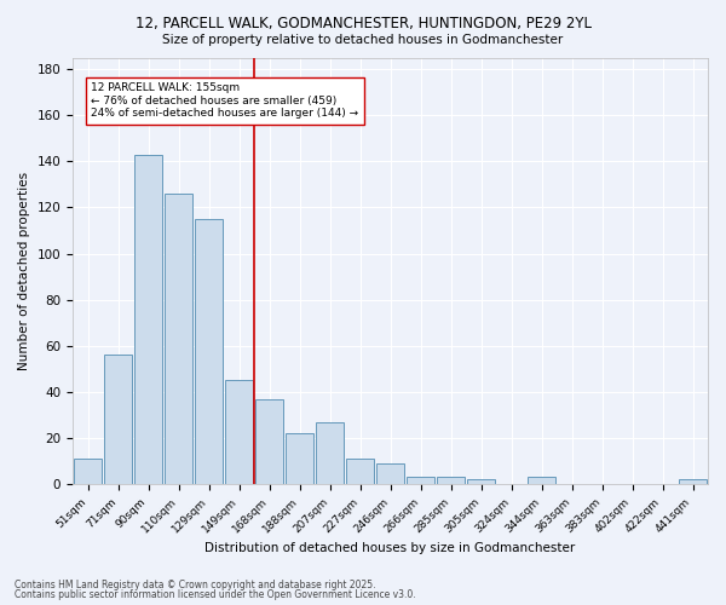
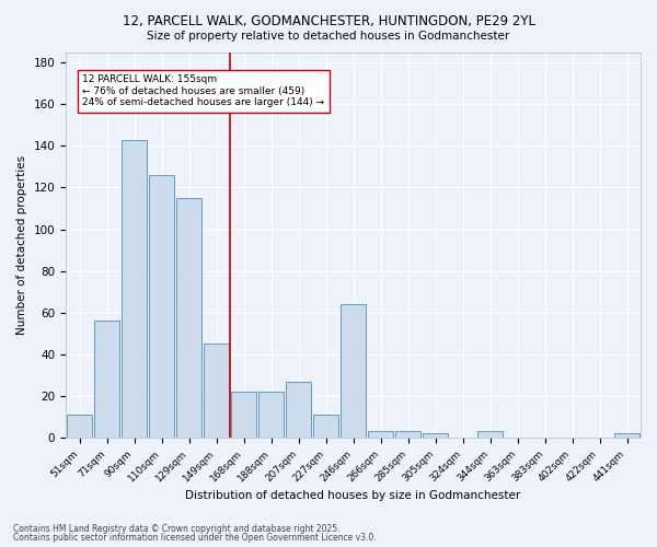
168sqm: 37 -> 22
246sqm: 9 -> 64
